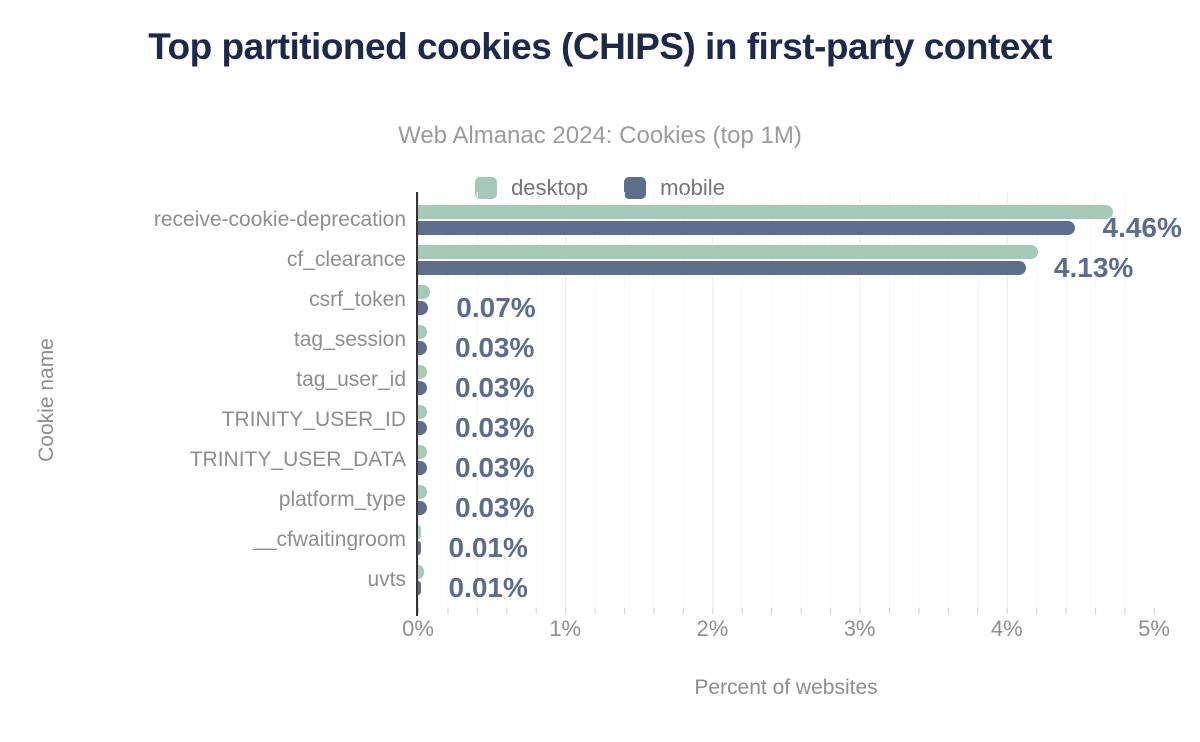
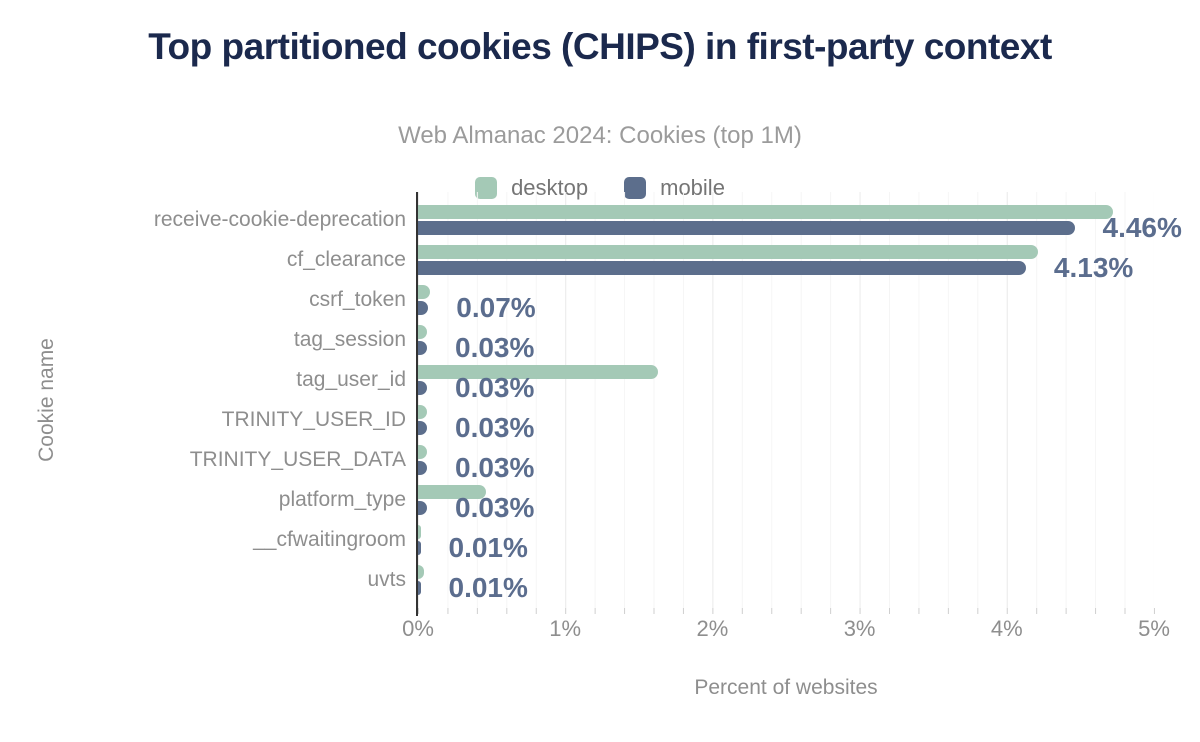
desktop/tag_user_id: 0.04% -> 1.63%
desktop/platform_type: 0.04% -> 0.46%
